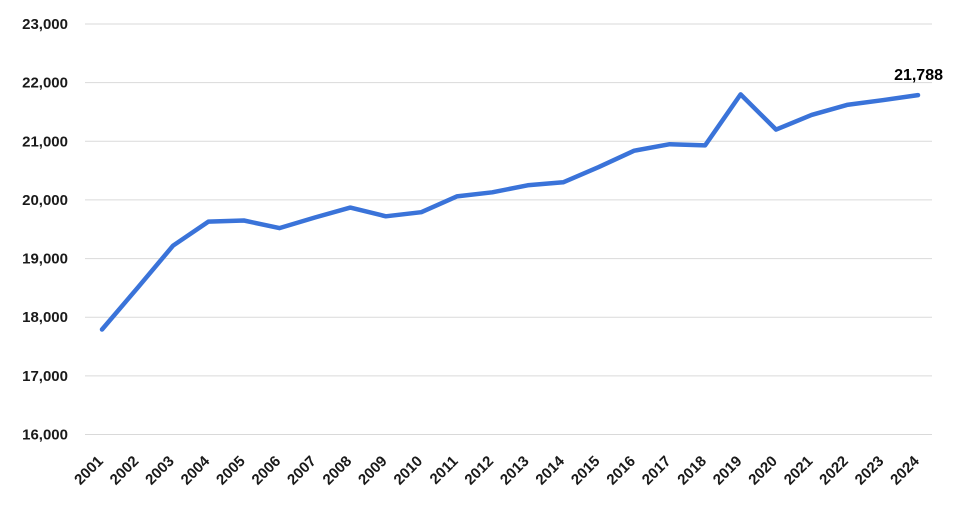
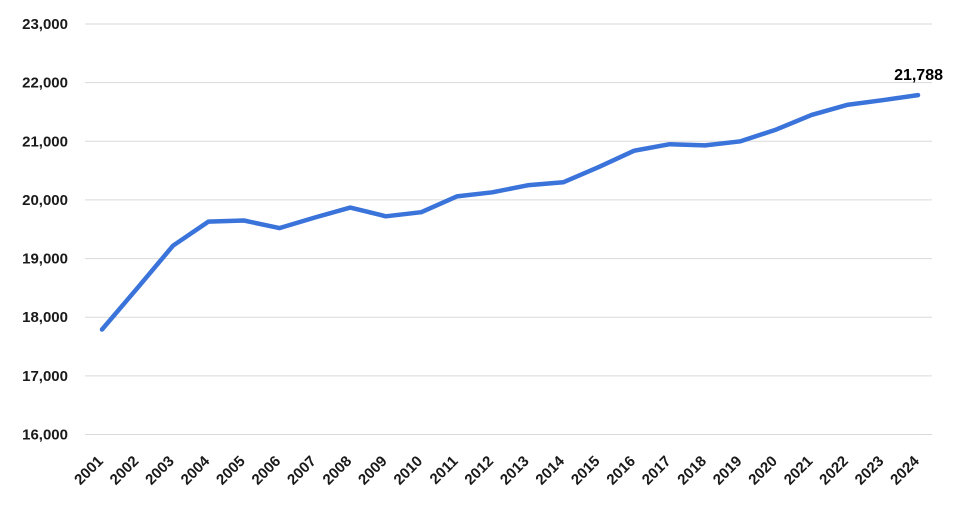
2019: 21800 -> 21000
